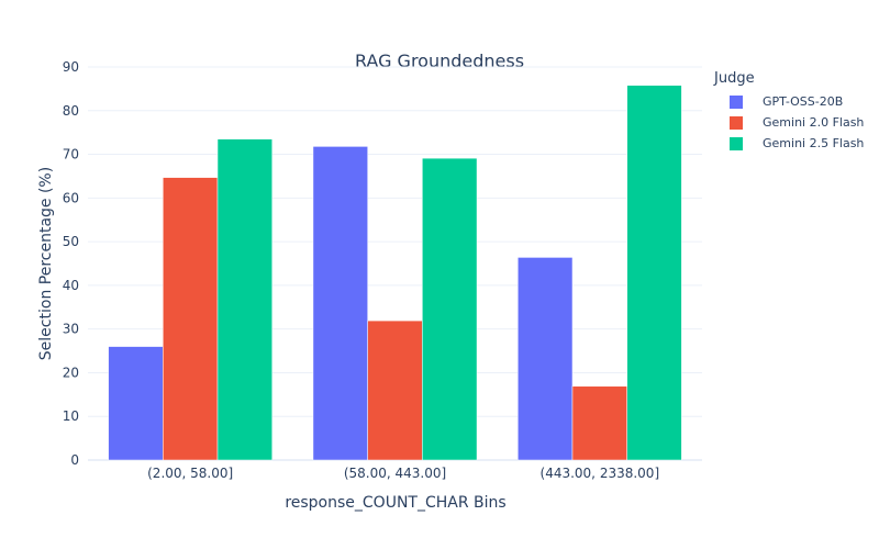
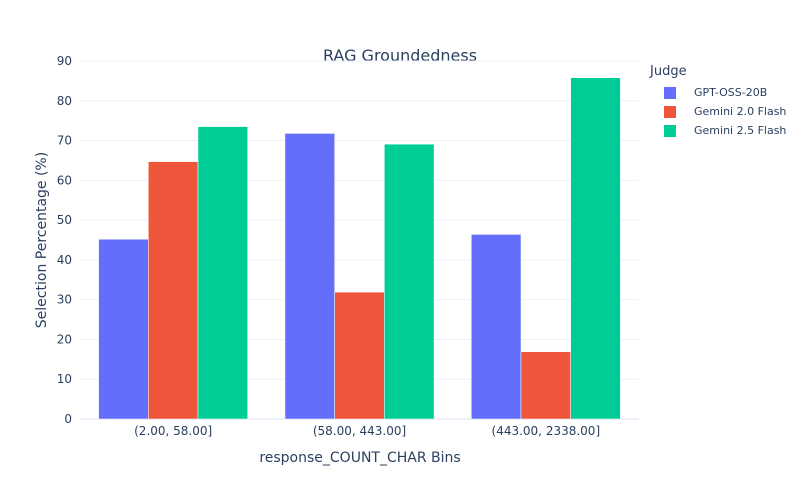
GPT-OSS-20B/(2.00, 58.00]: 26 -> 45
